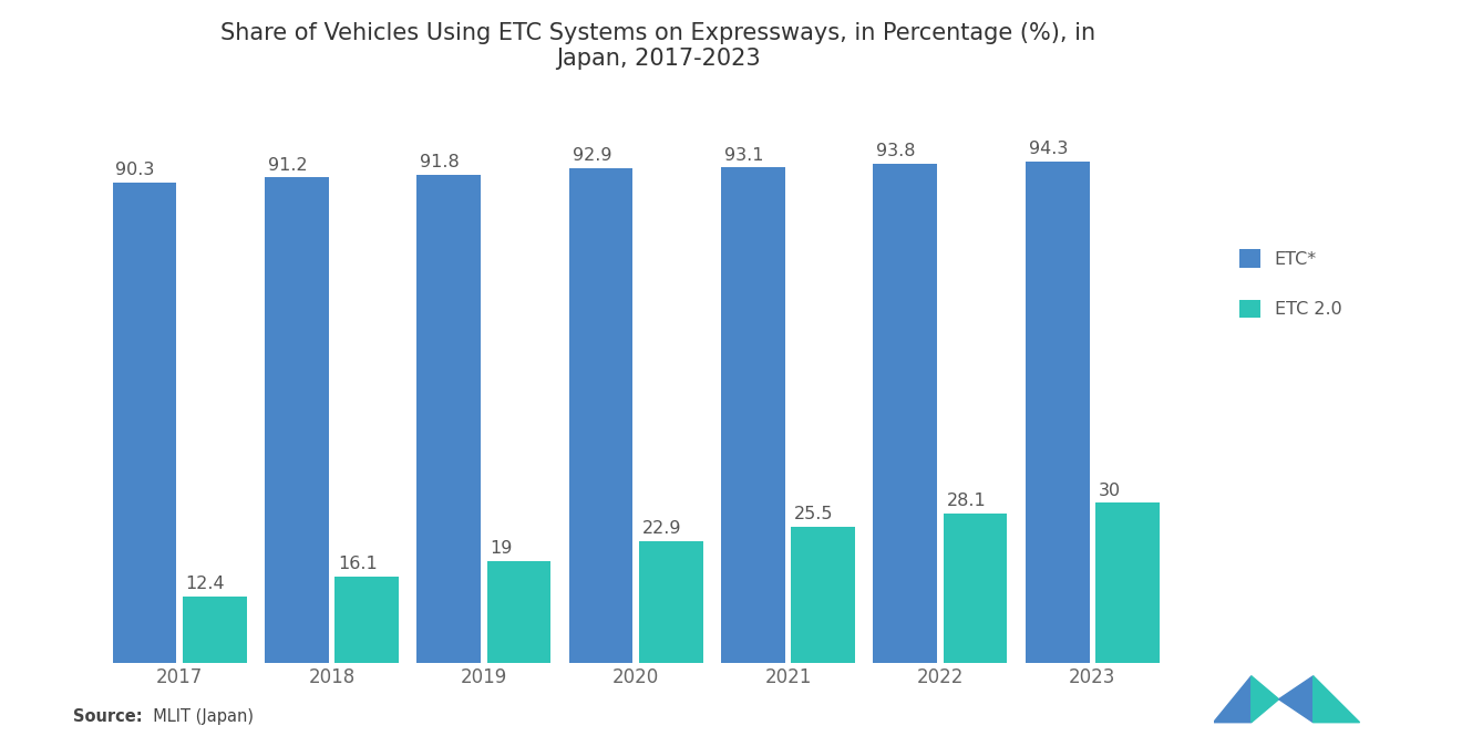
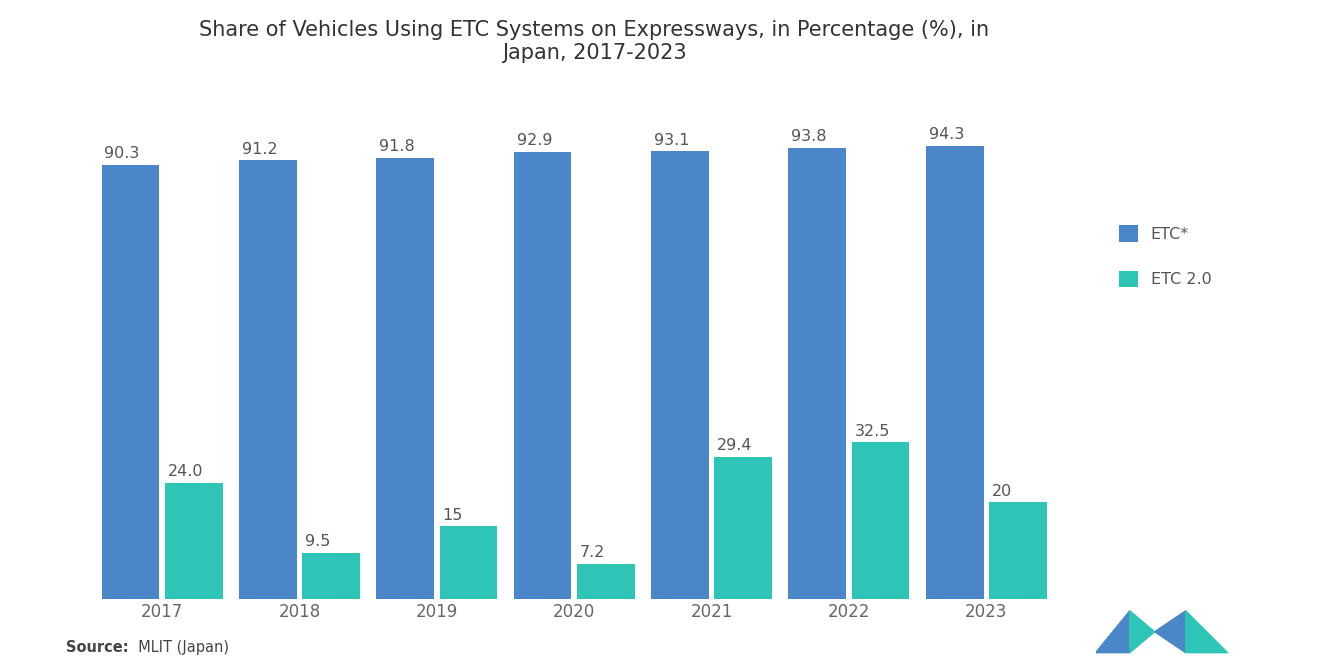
ETC 2.0/2017: 12.4 -> 24.0
ETC 2.0/2018: 16.1 -> 9.5
ETC 2.0/2019: 19 -> 15
ETC 2.0/2020: 22.9 -> 7.2
ETC 2.0/2021: 25.5 -> 29.4
ETC 2.0/2022: 28.1 -> 32.5
ETC 2.0/2023: 30 -> 20
